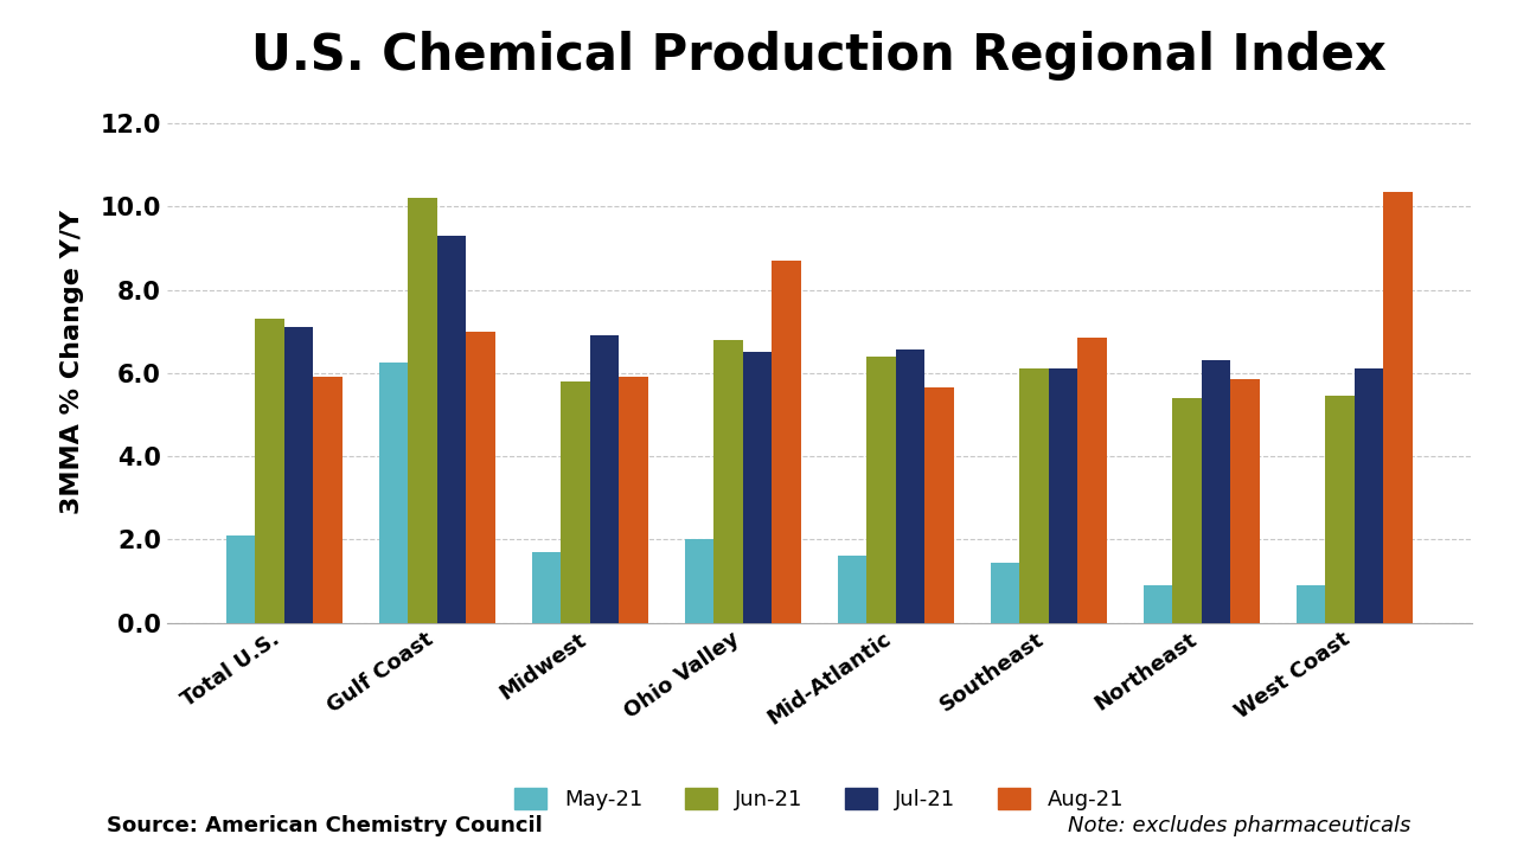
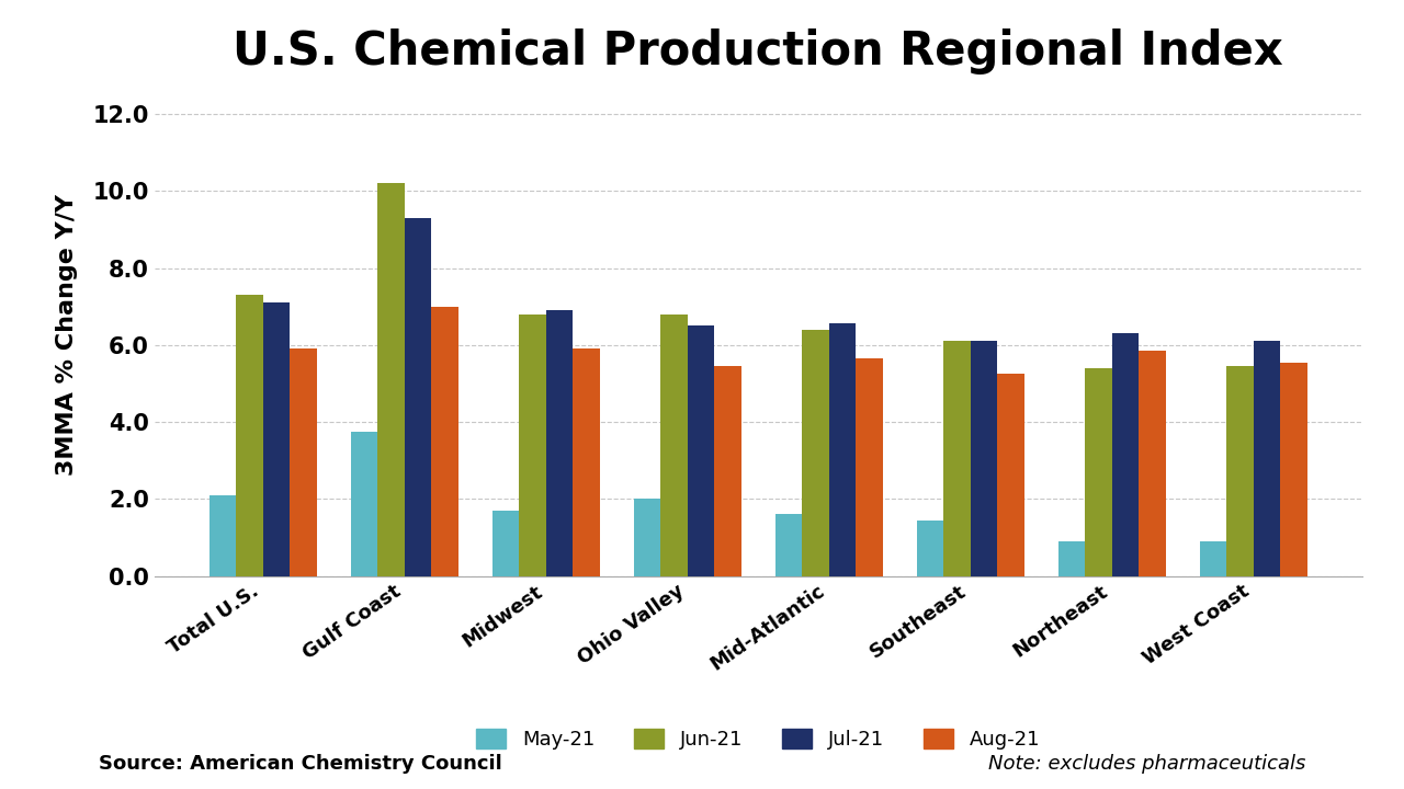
May-21/Gulf Coast: 6.25 -> 3.75
Jun-21/Midwest: 5.80 -> 6.80
Aug-21/Ohio Valley: 8.70 -> 5.45
Aug-21/Southeast: 6.85 -> 5.25
Aug-21/West Coast: 10.35 -> 5.55
